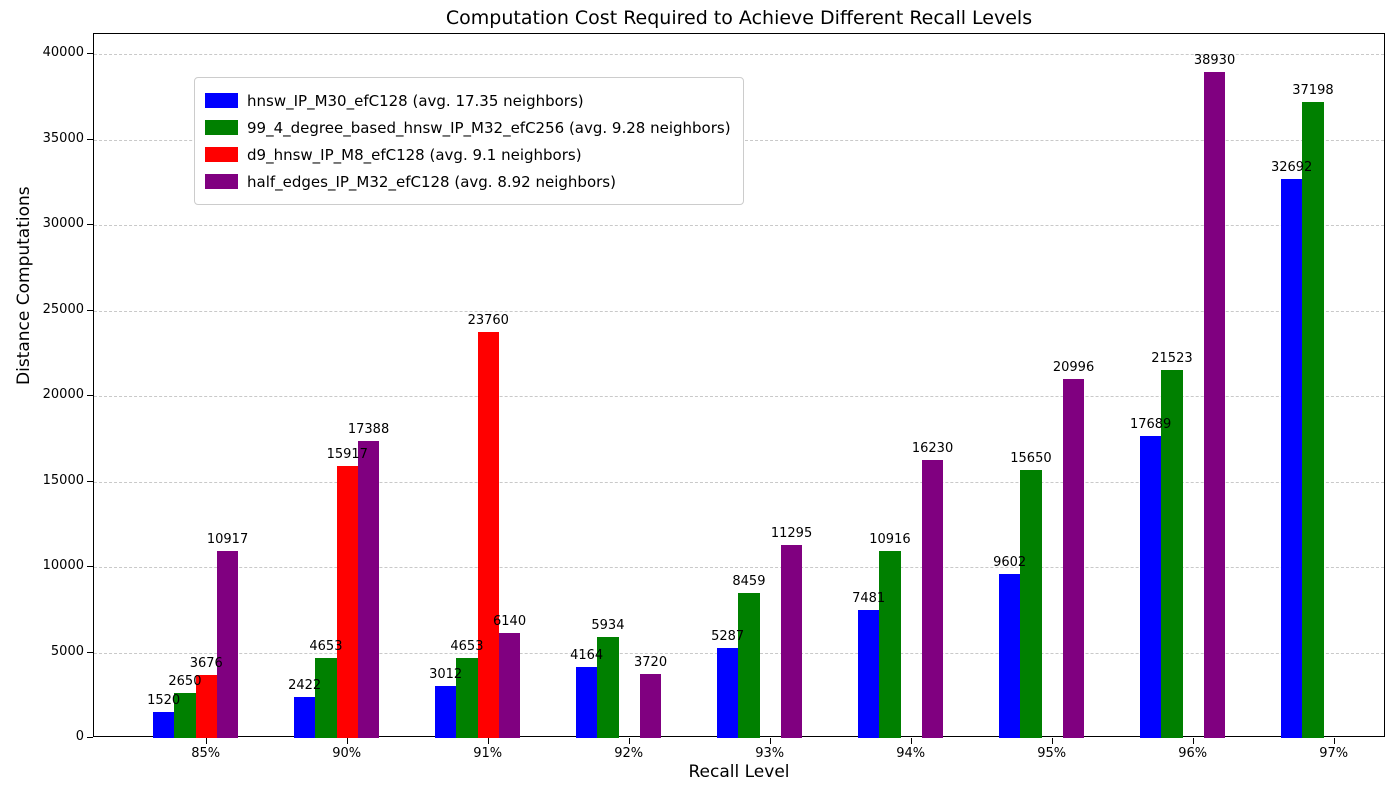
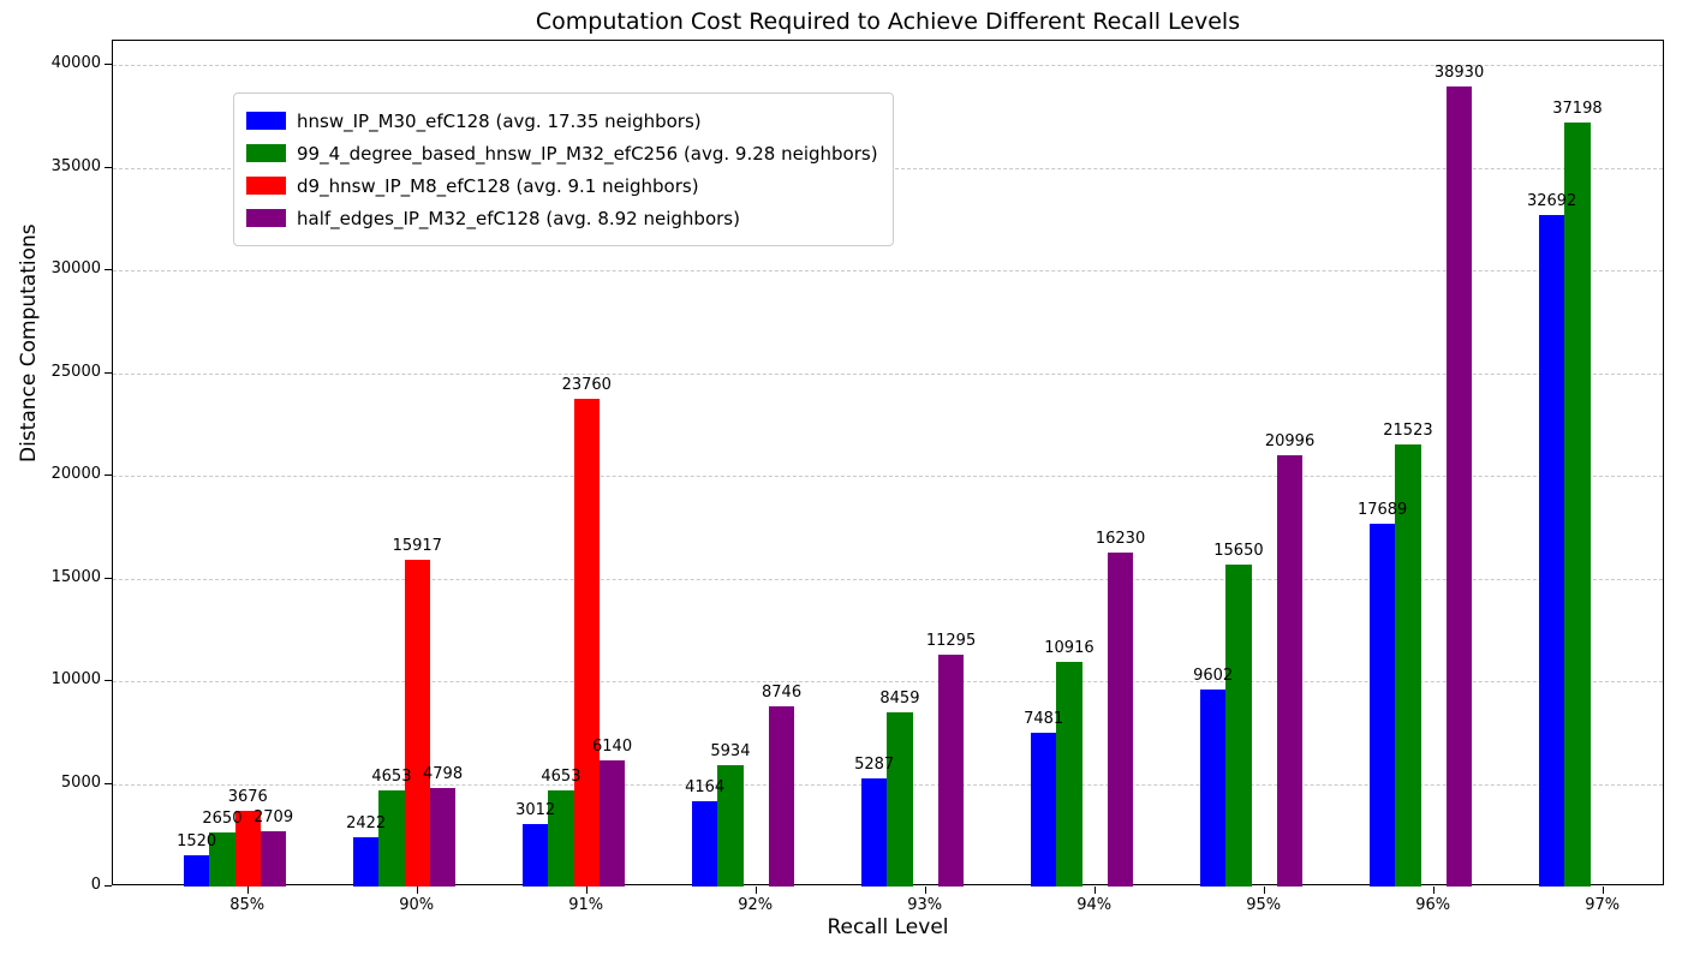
half_edges_IP_M32_efC128 (avg. 8.92 neighbors)/85%: 10917 -> 2709
half_edges_IP_M32_efC128 (avg. 8.92 neighbors)/90%: 17388 -> 4798
half_edges_IP_M32_efC128 (avg. 8.92 neighbors)/92%: 3720 -> 8746
